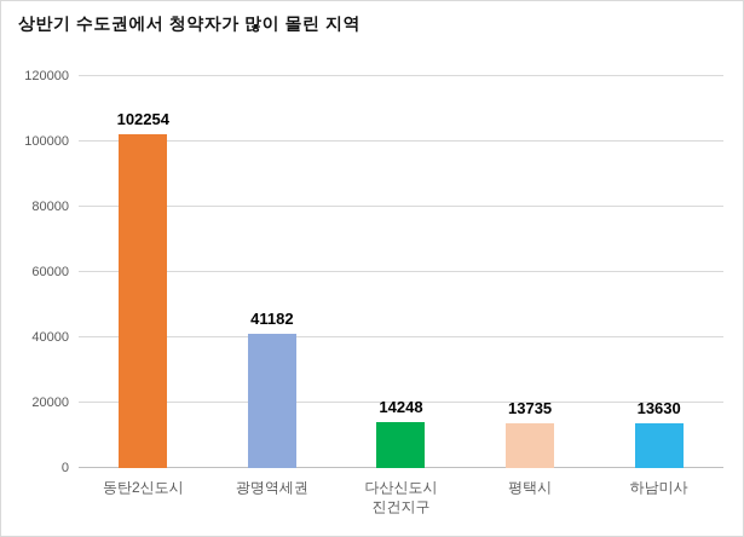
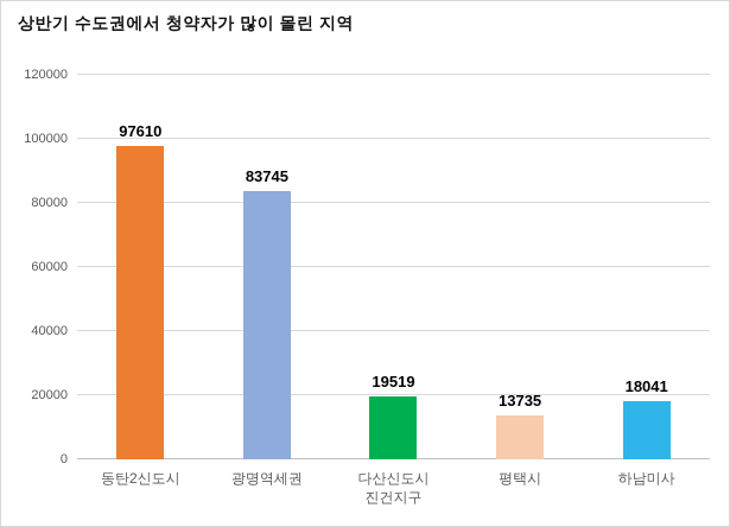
동탄2신도시: 102254 -> 97610
광명역세권: 41182 -> 83745
다산신도시 진건지구: 14248 -> 19519
하남미사: 13630 -> 18041
